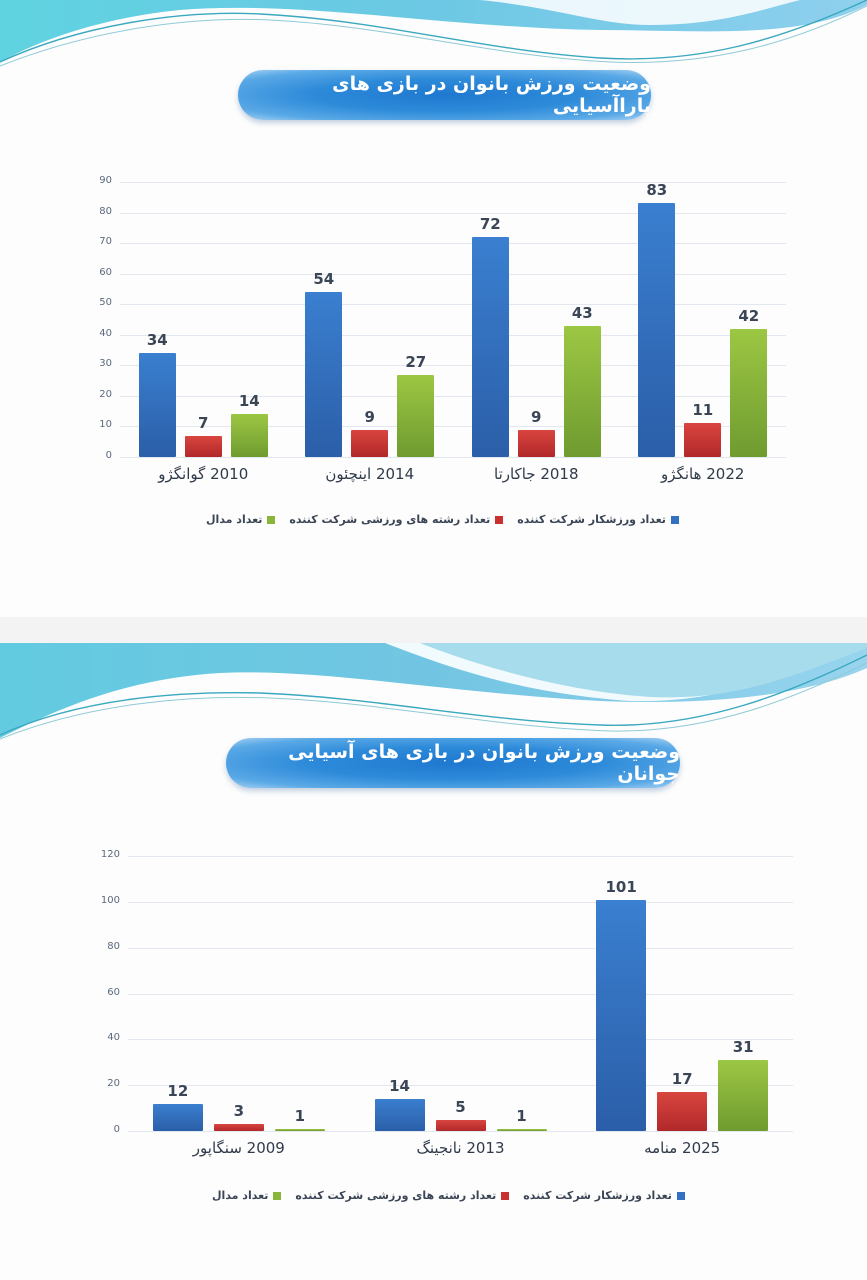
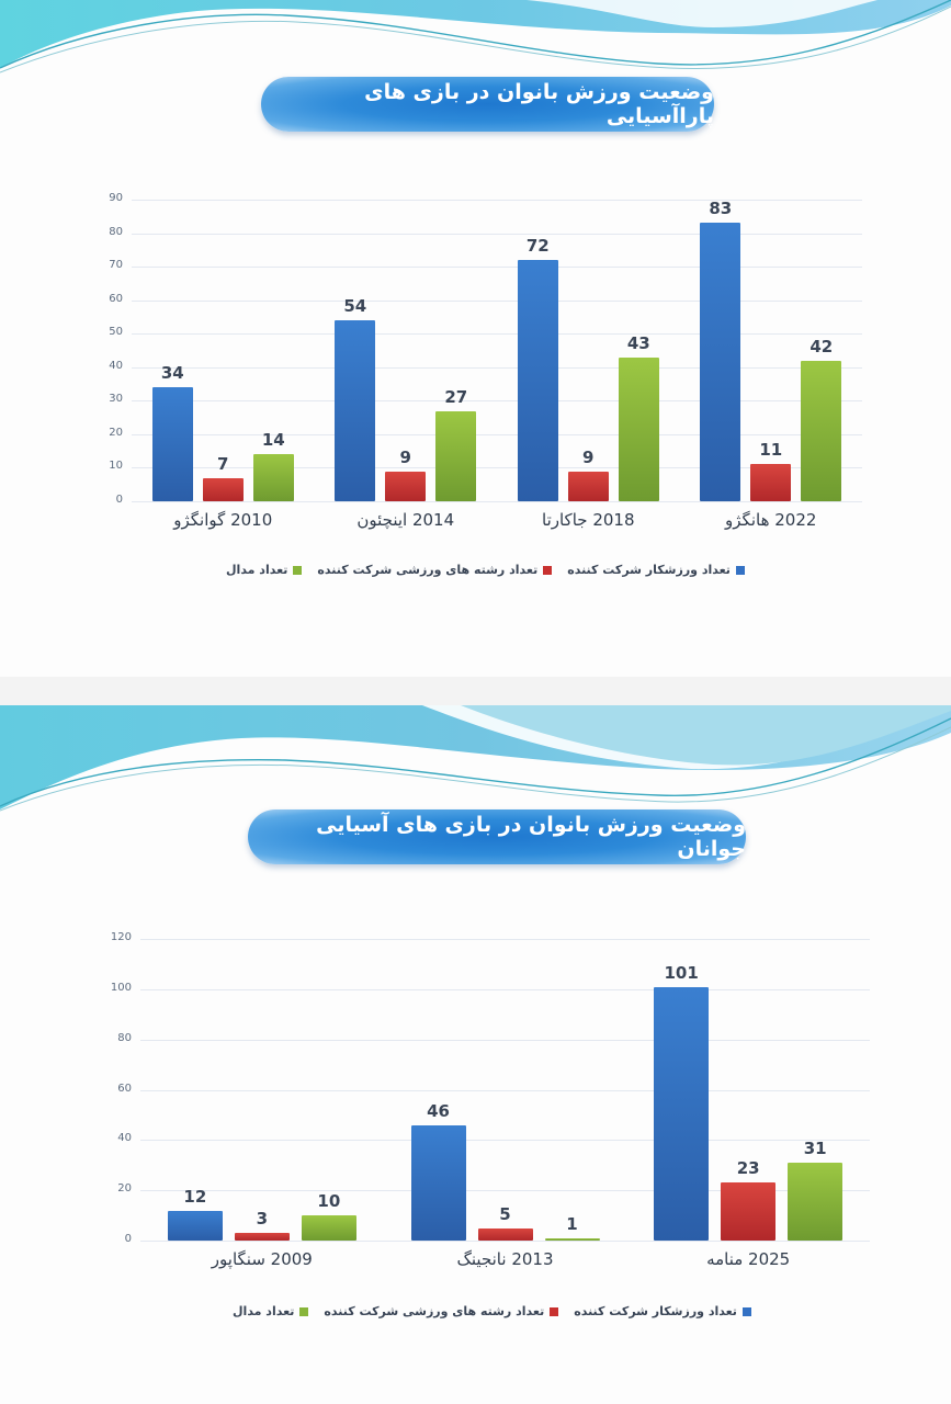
وضعیت ورزش بانوان در بازی های آسیایی جوانان/تعداد مدال/2009 سنگاپور: 1 -> 10
وضعیت ورزش بانوان در بازی های آسیایی جوانان/تعداد ورزشکار شرکت کننده/2013 نانجینگ: 14 -> 46
وضعیت ورزش بانوان در بازی های آسیایی جوانان/تعداد رشته های ورزشی شرکت کننده/2025 منامه: 17 -> 23
